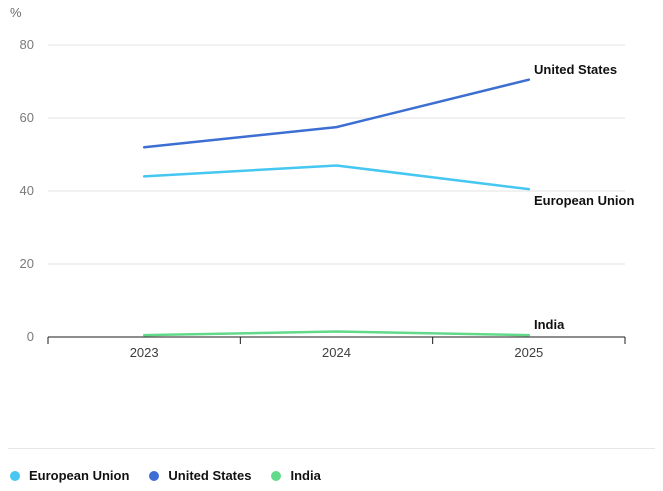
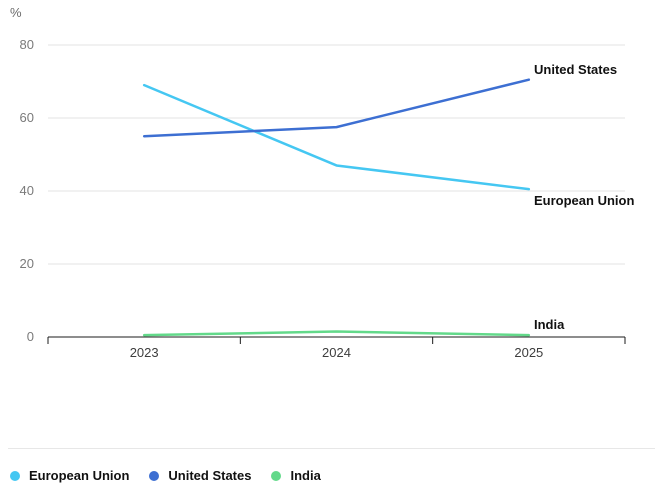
European Union/2023: 44 -> 69
United States/2023: 52 -> 55
